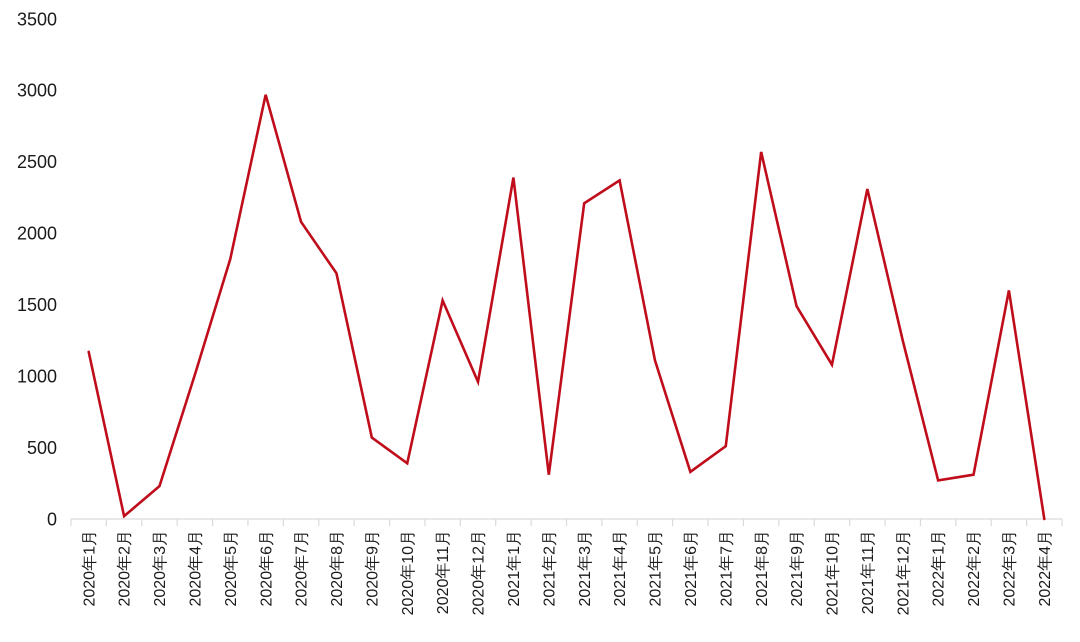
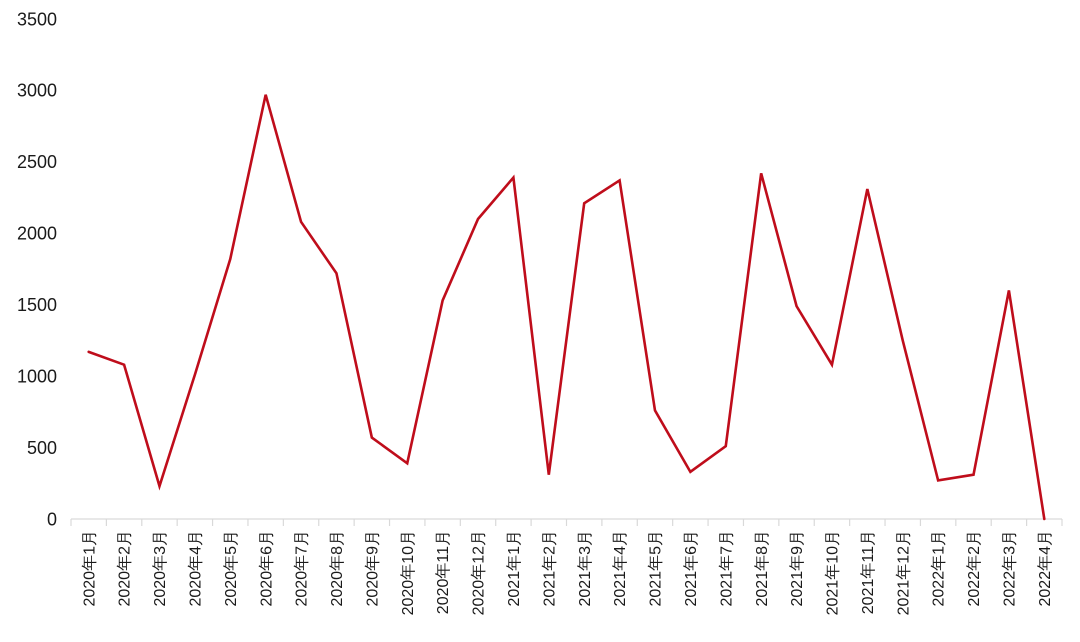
2020年2月: 20 -> 1080
2020年12月: 960 -> 2100
2021年5月: 1110 -> 760
2021年8月: 2570 -> 2420
